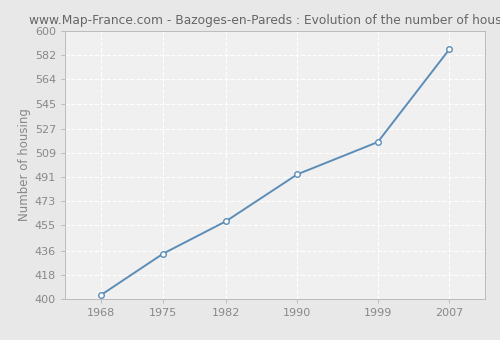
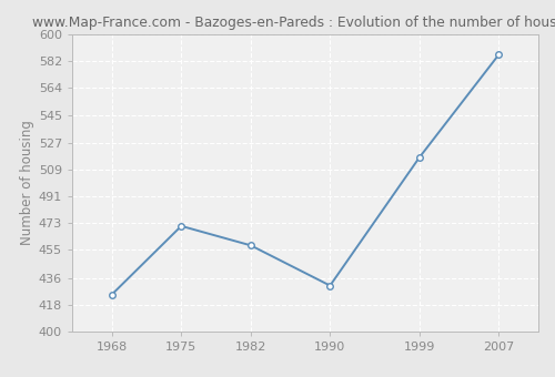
1968: 403 -> 425
1975: 434 -> 471
1990: 493 -> 431
